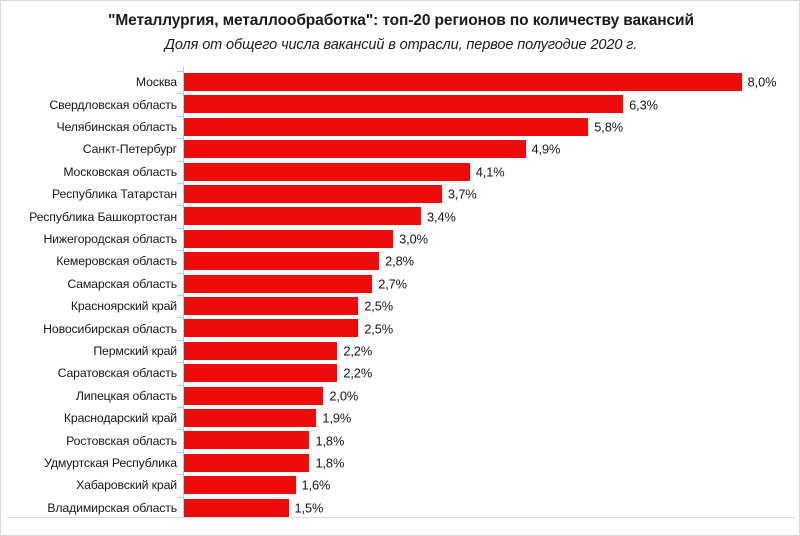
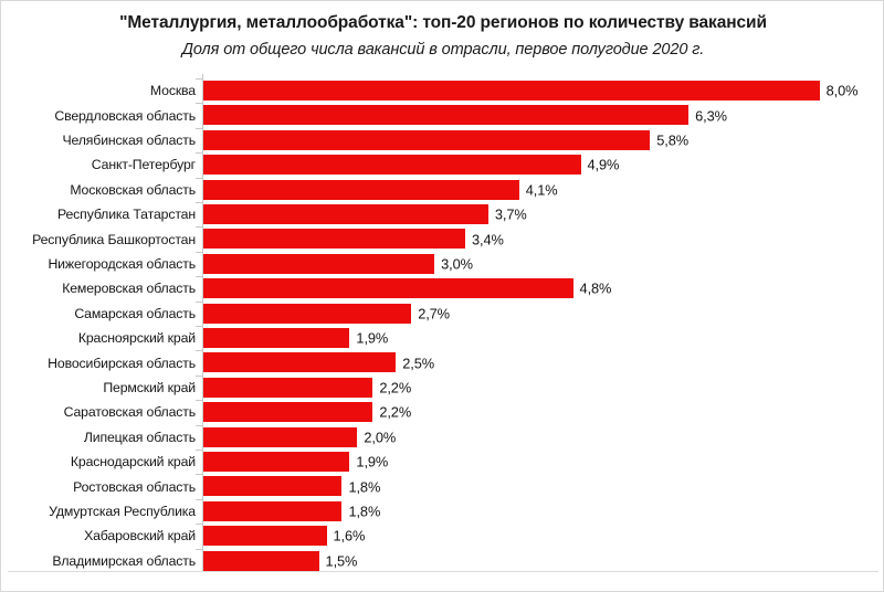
Кемеровская область: 2,8% -> 4,8%
Красноярский край: 2,5% -> 1,9%
